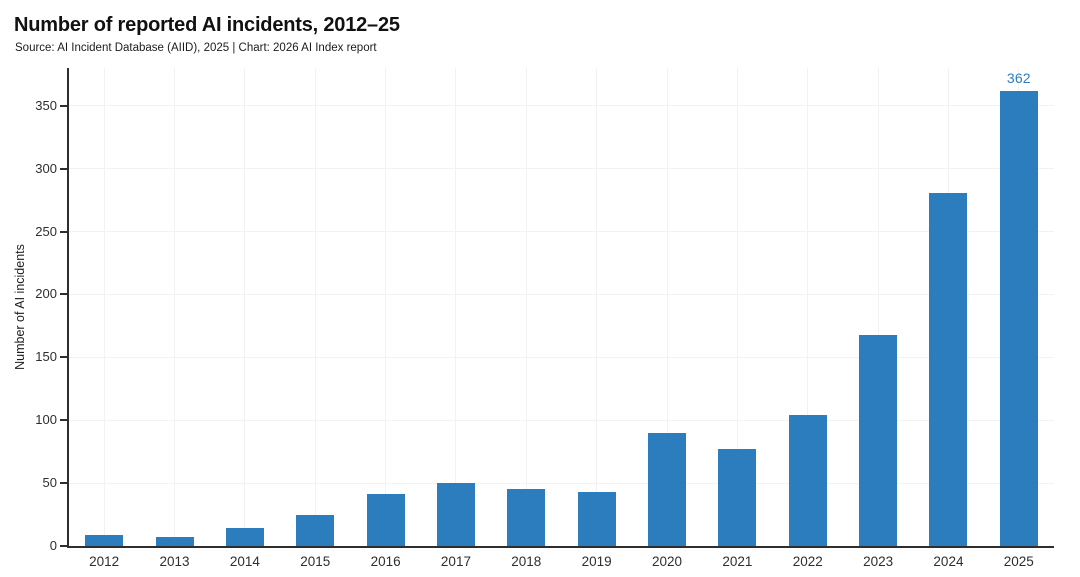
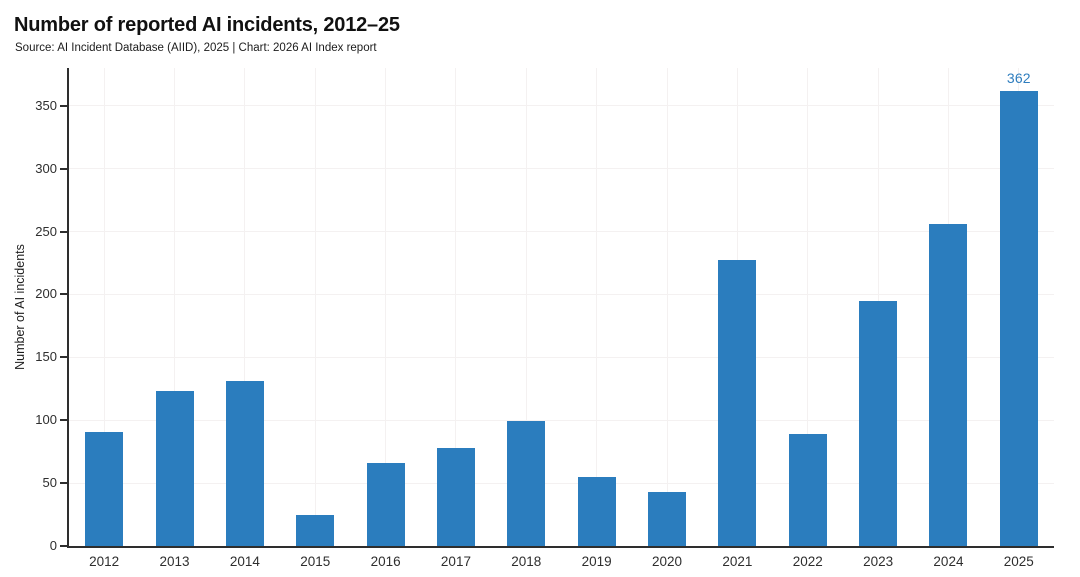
2012: 9 -> 91
2013: 7 -> 123
2014: 14 -> 131
2016: 41 -> 66
2017: 50 -> 78
2018: 45 -> 99
2019: 43 -> 55
2020: 90 -> 43
2021: 77 -> 227
2022: 104 -> 89
2023: 168 -> 195
2024: 281 -> 256
